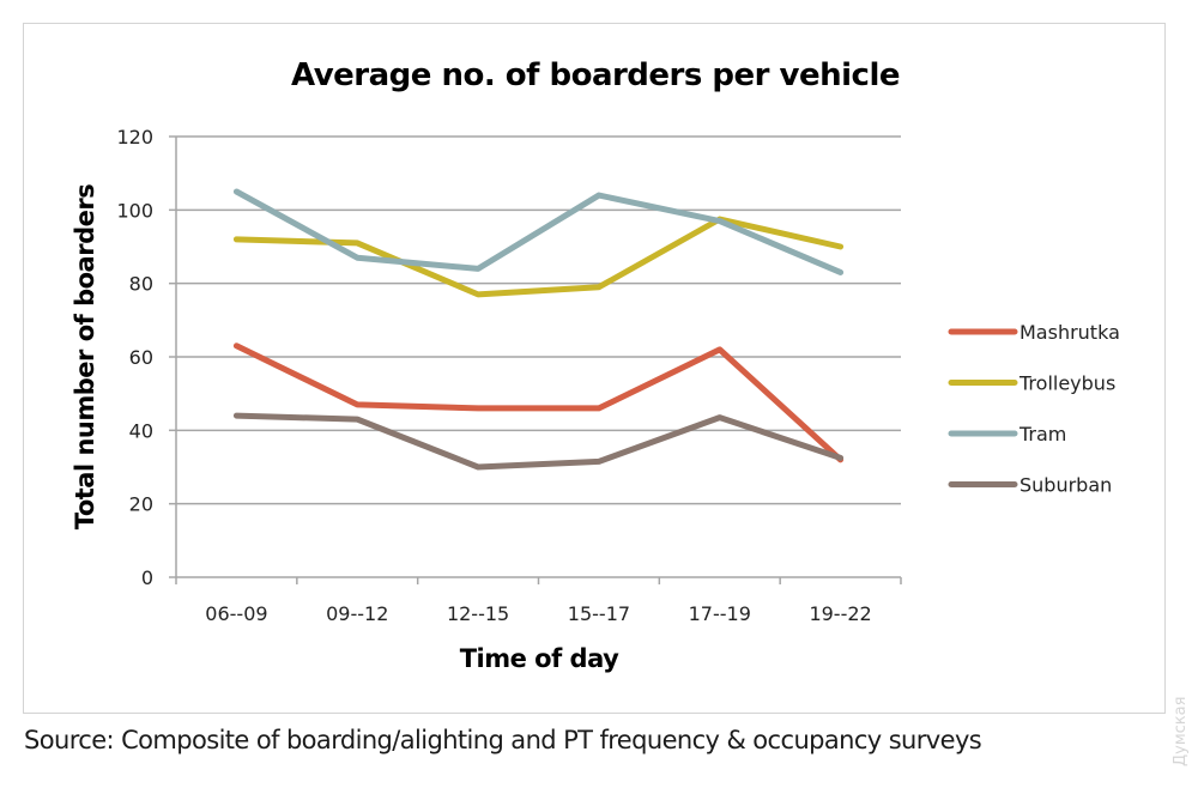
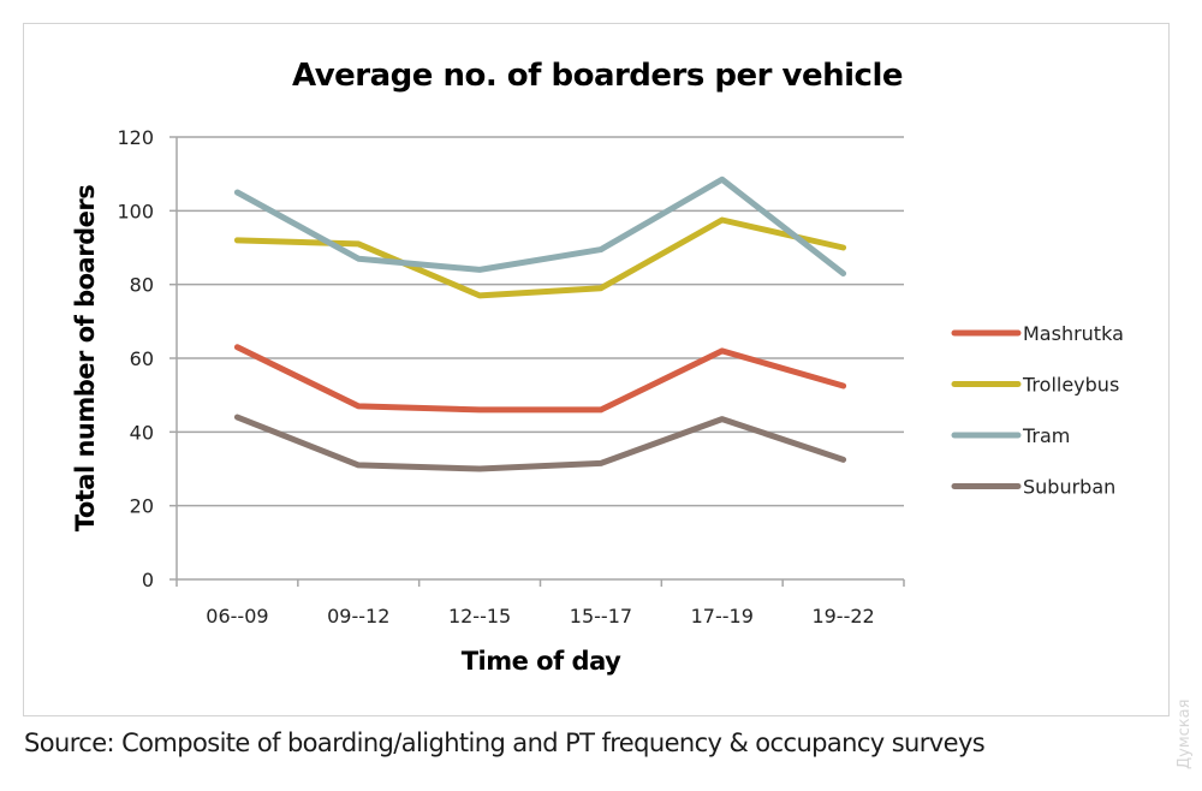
Suburban/09--12: 43 -> 31
Tram/15--17: 104 -> 90
Tram/17--19: 97 -> 108
Mashrutka/19--22: 32 -> 52
